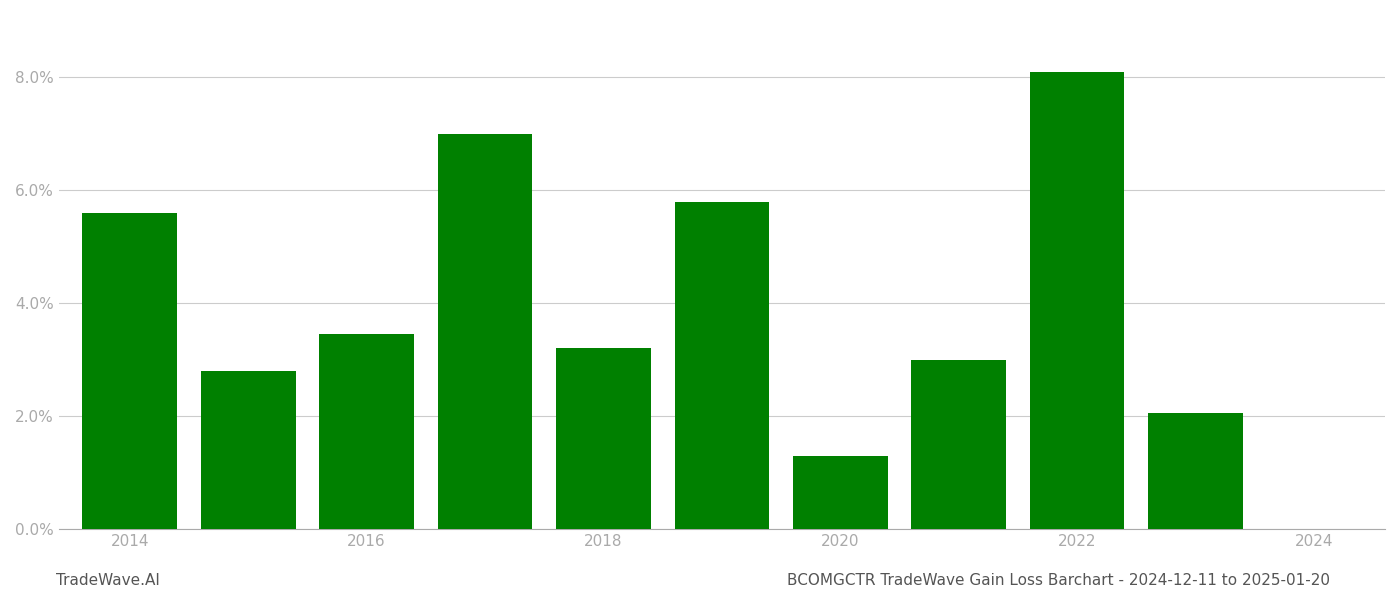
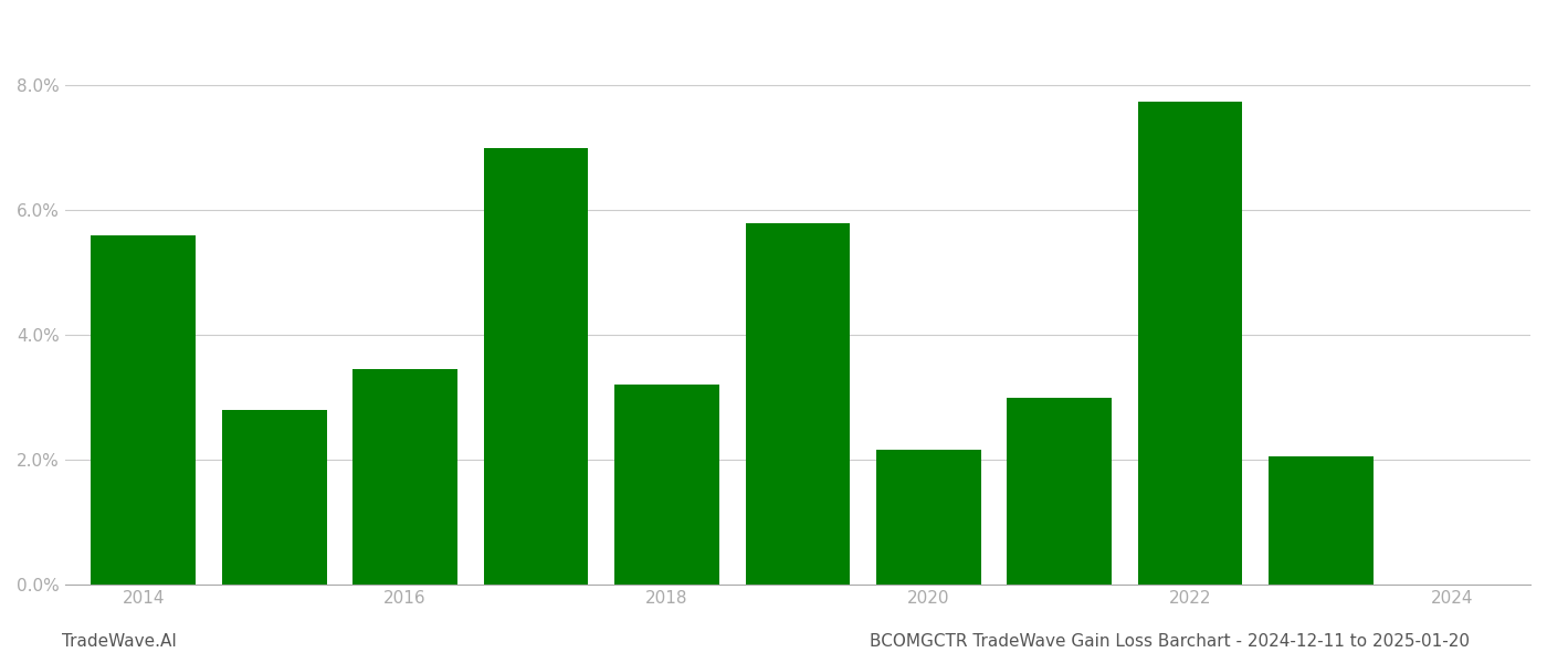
2020: 1.30% -> 2.16%
2022: 8.10% -> 7.74%
